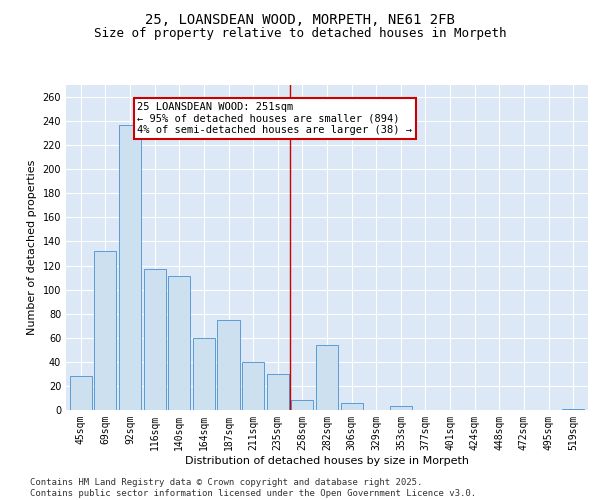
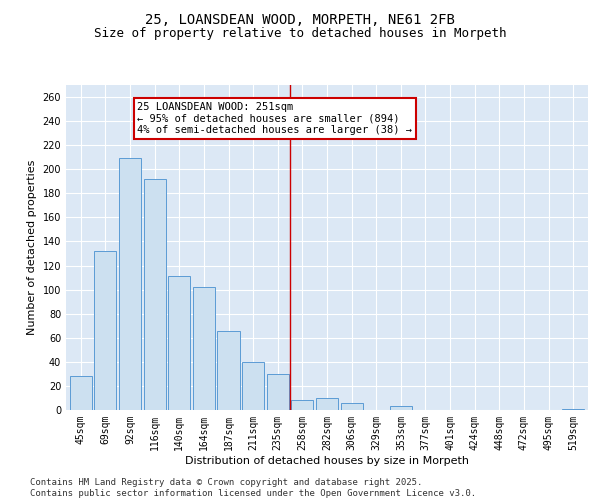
92sqm: 237 -> 209
116sqm: 117 -> 192
164sqm: 60 -> 102
187sqm: 75 -> 66
282sqm: 54 -> 10
